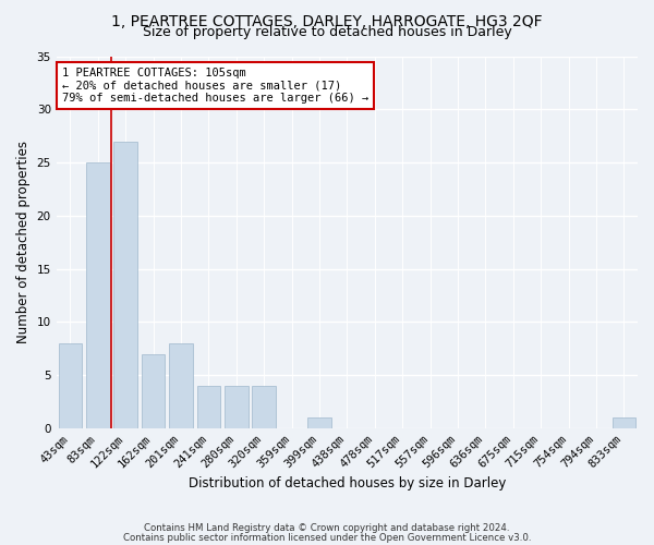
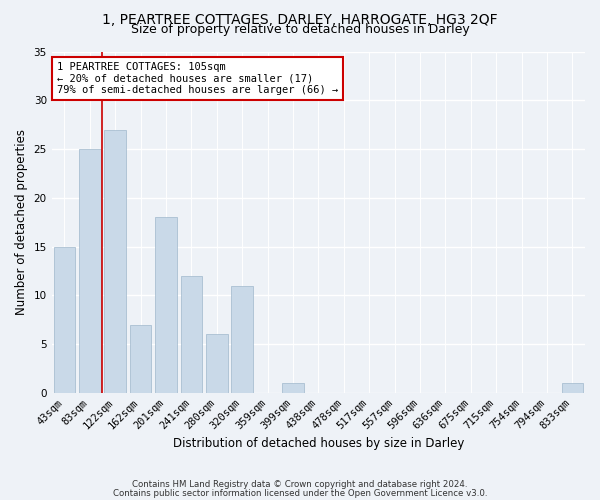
43sqm: 8 -> 15
201sqm: 8 -> 18
241sqm: 4 -> 12
280sqm: 4 -> 6
320sqm: 4 -> 11
